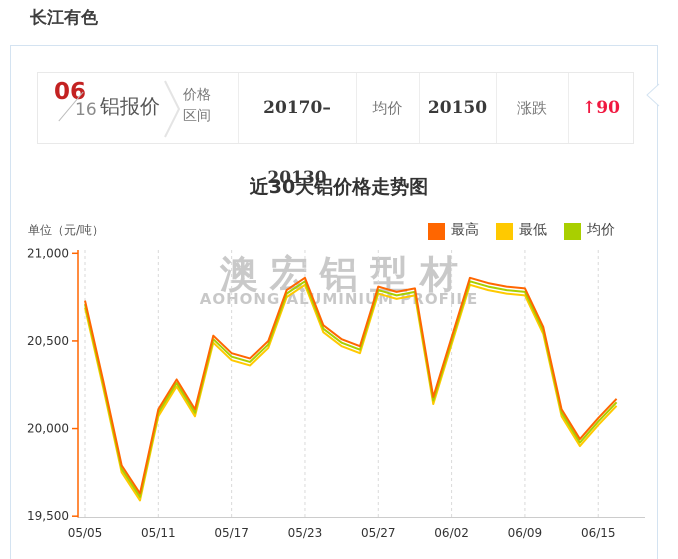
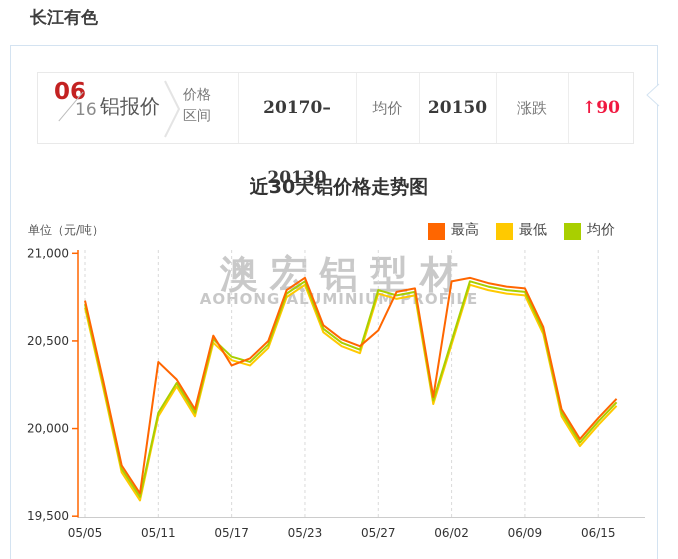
最高/05/11: 20110 -> 20380
最高/05/17: 20430 -> 20360
最高/05/27: 20810 -> 20560
最高/06/02: 20520 -> 20840
